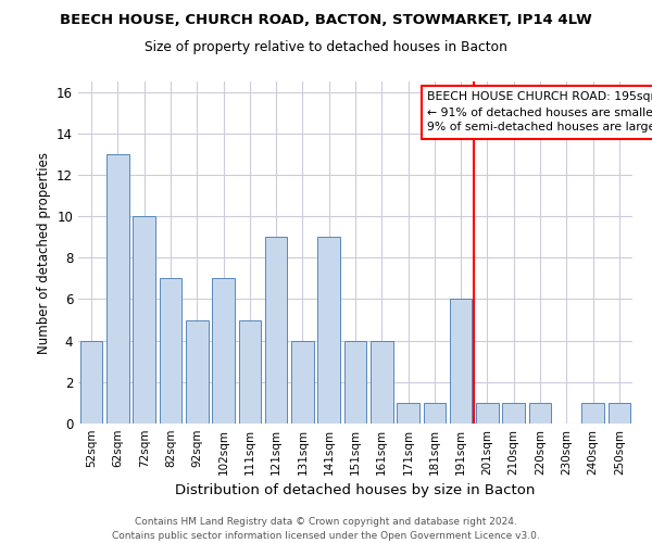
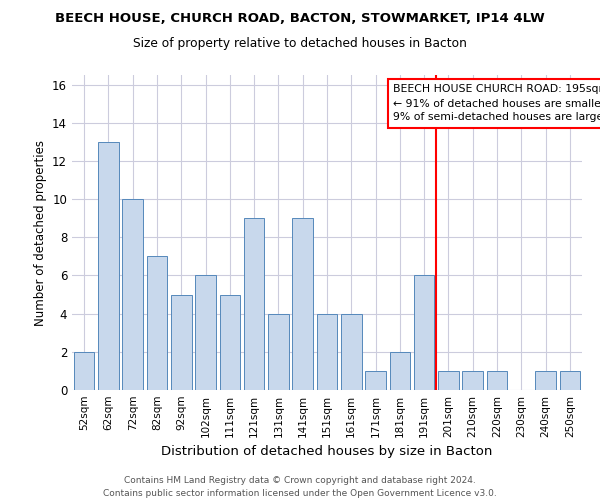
52sqm: 4 -> 2
102sqm: 7 -> 6
181sqm: 1 -> 2
